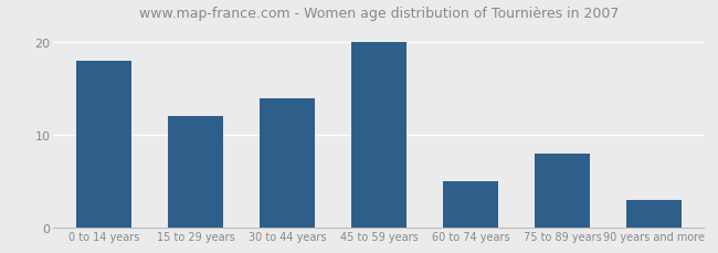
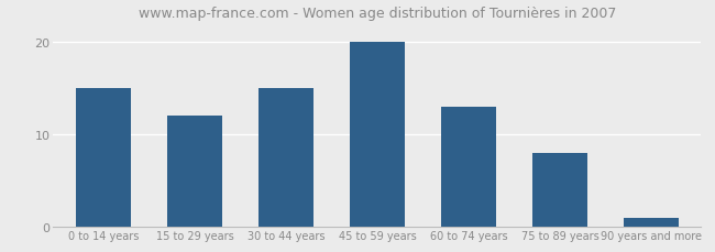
0 to 14 years: 18 -> 15
30 to 44 years: 14 -> 15
60 to 74 years: 5 -> 13
90 years and more: 3 -> 1
